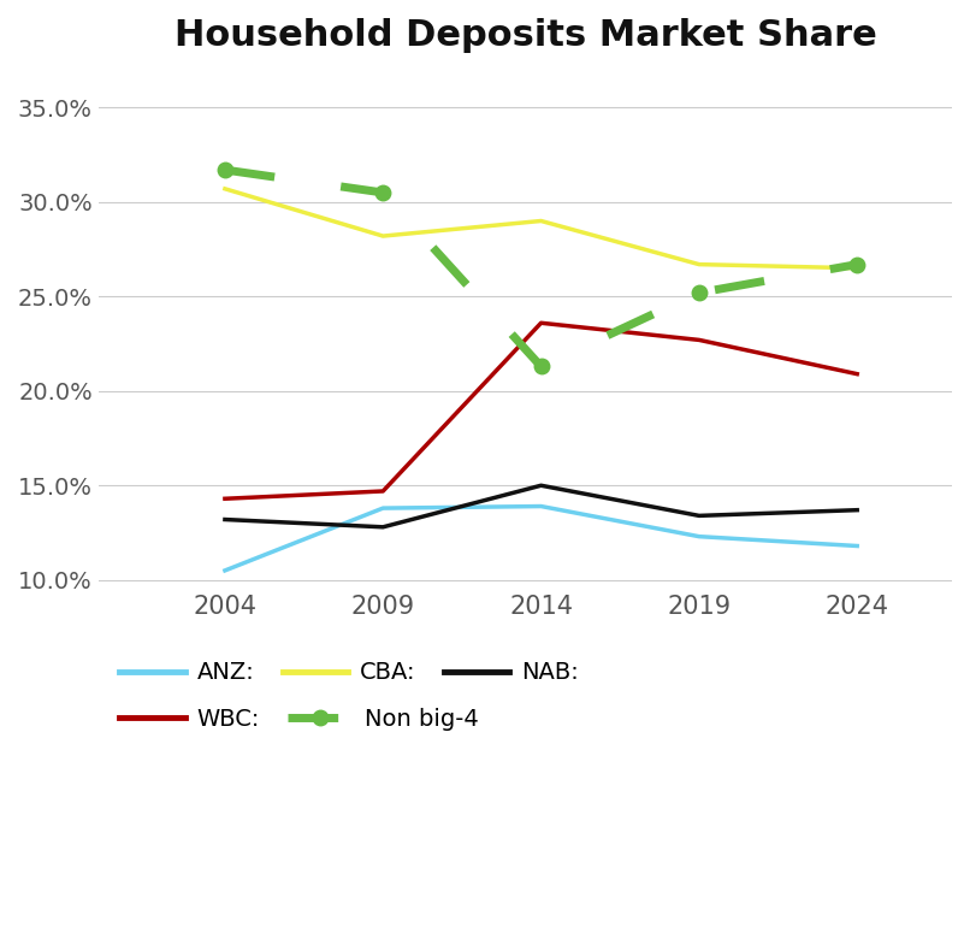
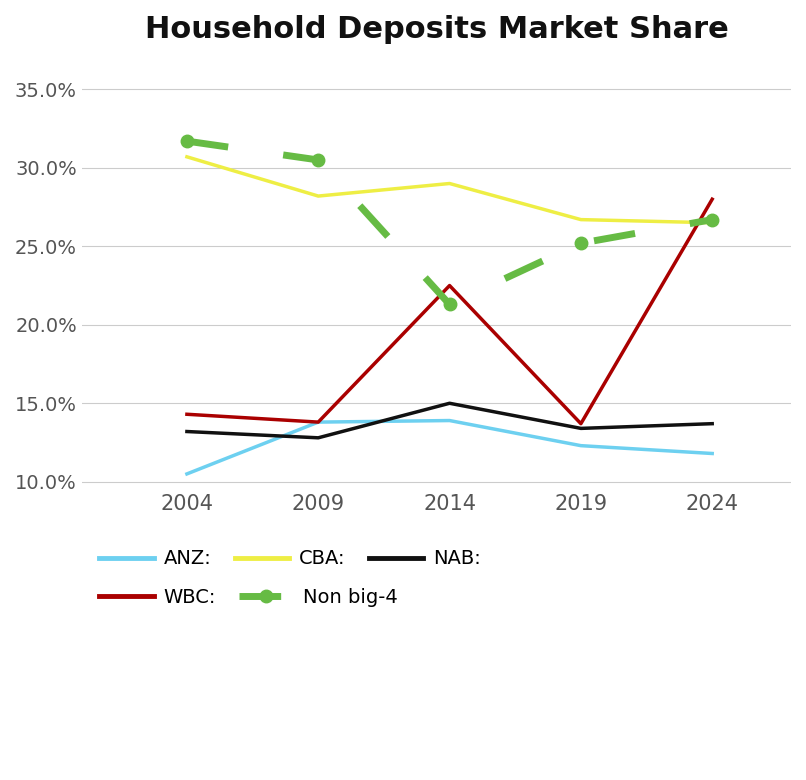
WBC:/2009: 14.7% -> 13.8%
WBC:/2014: 23.6% -> 22.5%
WBC:/2019: 22.7% -> 13.7%
WBC:/2024: 20.9% -> 28.0%
